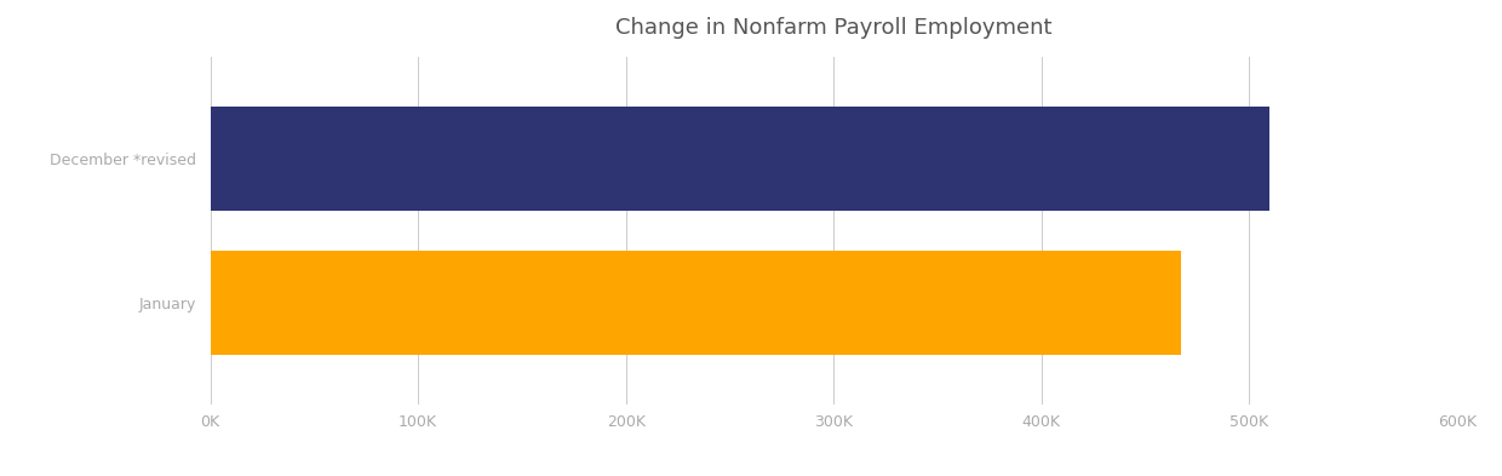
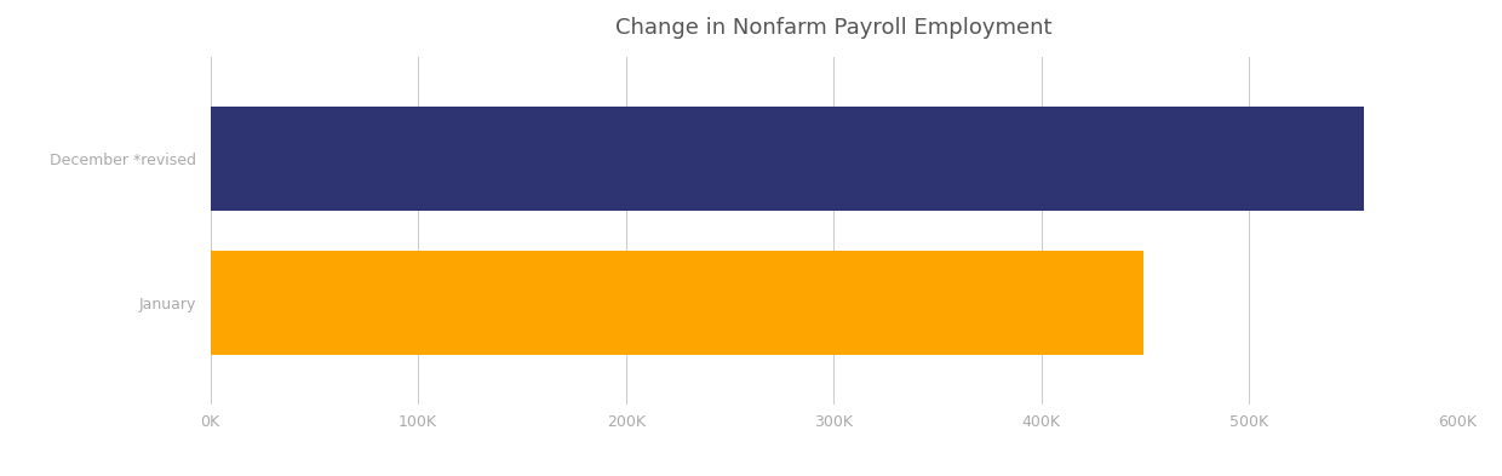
December *revised: 510K -> 555K
January: 467K -> 449K
